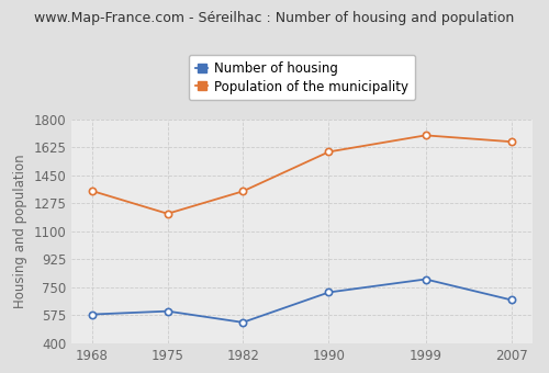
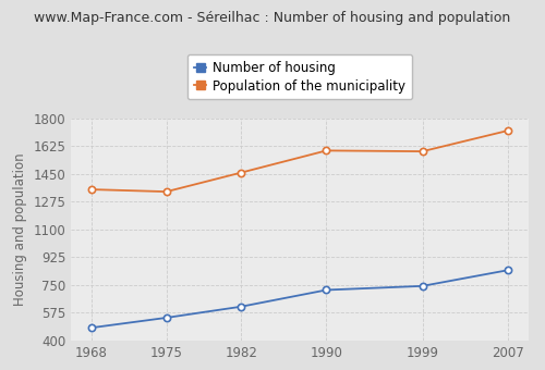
Number of housing/1968: 580 -> 480
Number of housing/1975: 600 -> 540
Population of the municipality/1975: 1210 -> 1340
Number of housing/1982: 530 -> 610
Population of the municipality/1982: 1350 -> 1460
Number of housing/1999: 800 -> 740
Population of the municipality/1999: 1700 -> 1590
Number of housing/2007: 670 -> 840
Population of the municipality/2007: 1660 -> 1720
